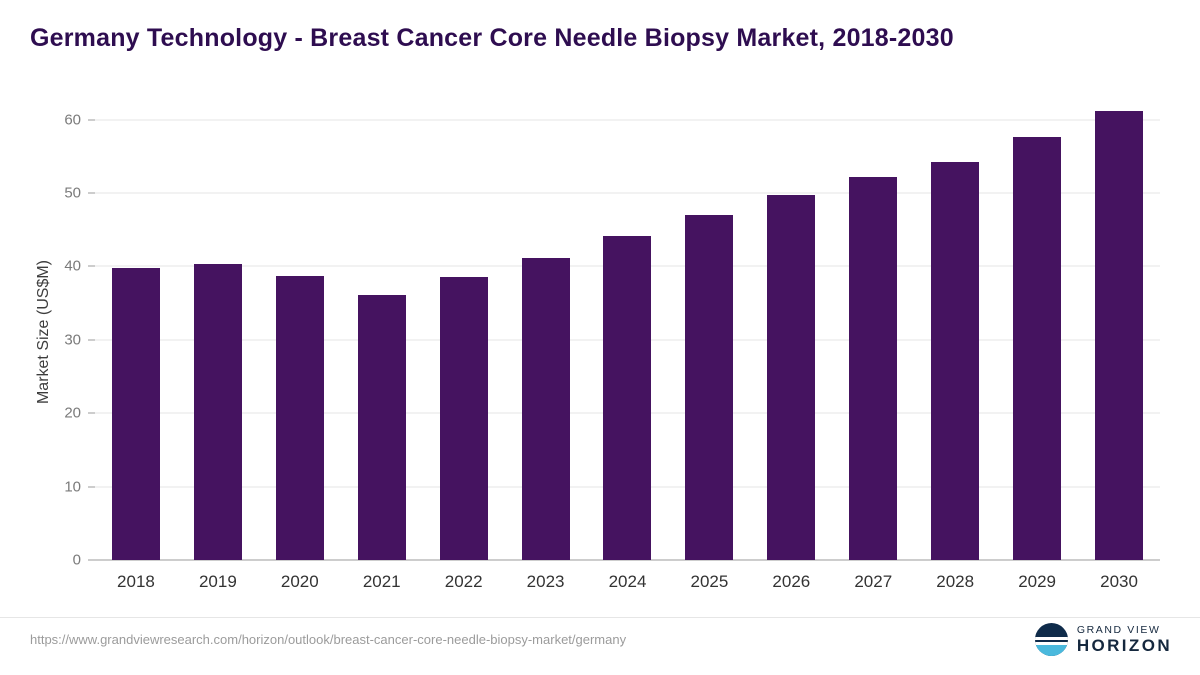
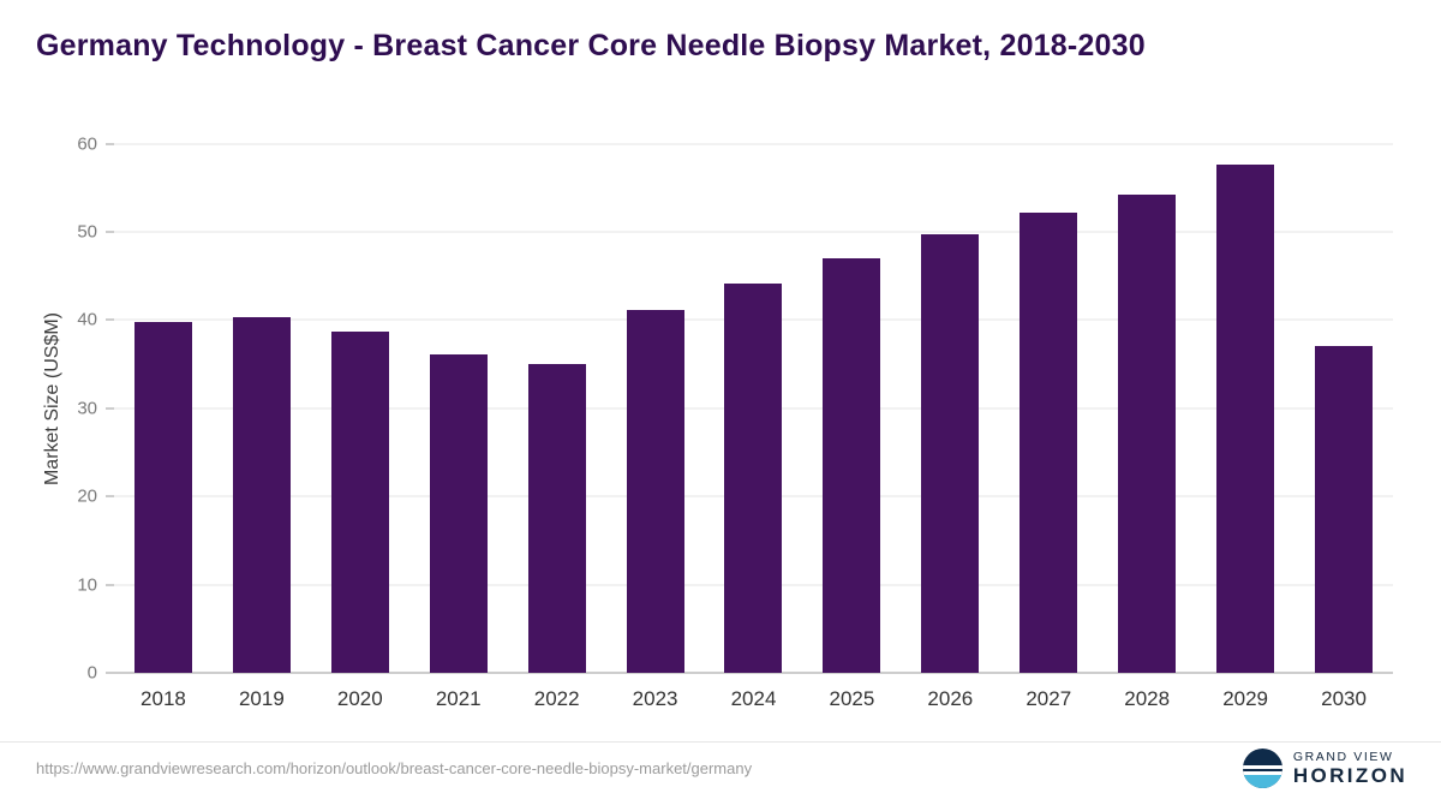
2022: 39 -> 35
2030: 61 -> 37
